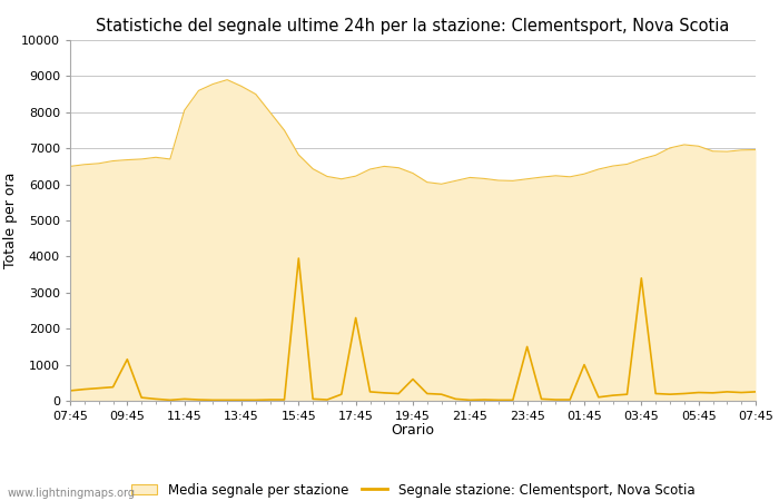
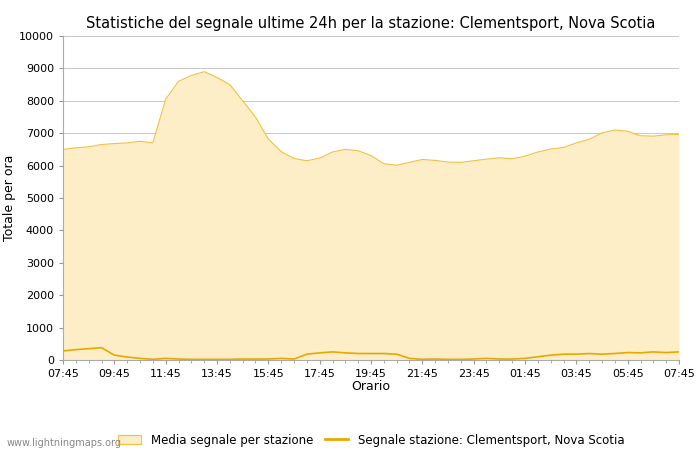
Segnale stazione: Clementsport, Nova Scotia/09:45: 1150 -> 150
Segnale stazione: Clementsport, Nova Scotia/15:45: 3950 -> 30
Segnale stazione: Clementsport, Nova Scotia/17:45: 2300 -> 220
Segnale stazione: Clementsport, Nova Scotia/19:45: 600 -> 200
Segnale stazione: Clementsport, Nova Scotia/23:45: 1500 -> 30
Segnale stazione: Clementsport, Nova Scotia/01:45: 1000 -> 50
Segnale stazione: Clementsport, Nova Scotia/03:45: 3400 -> 180
